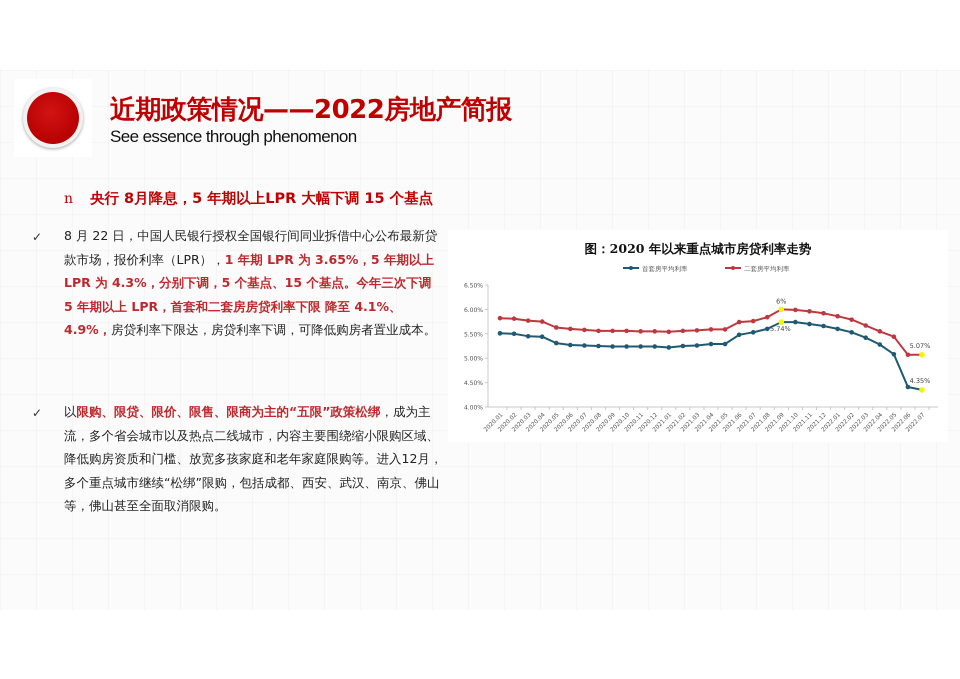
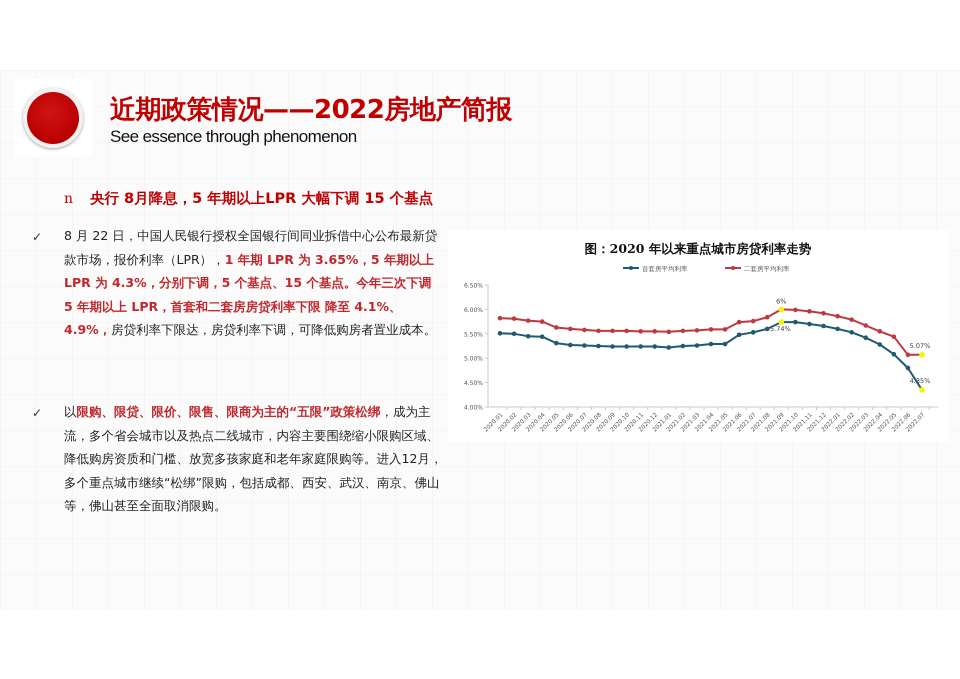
首套房平均利率/2022.06: 4.4% -> 4.8%
